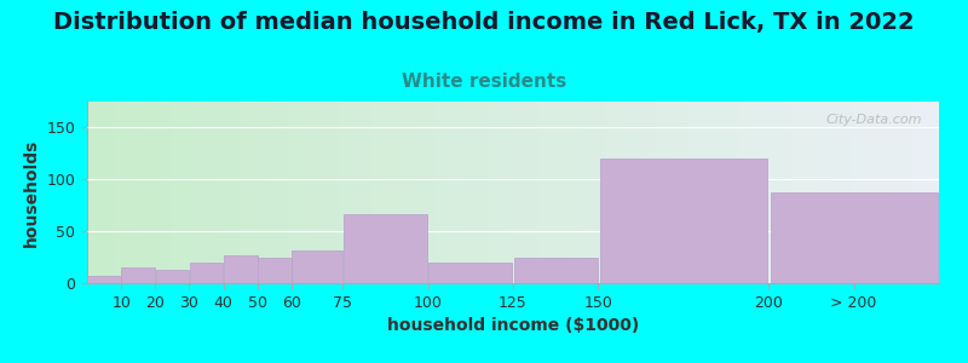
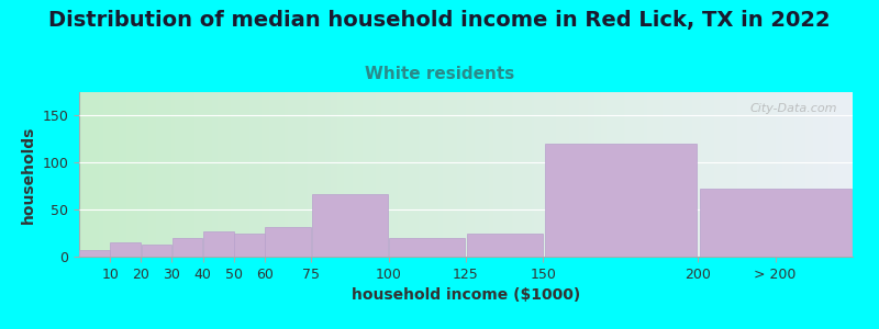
> 200: 87 -> 72
